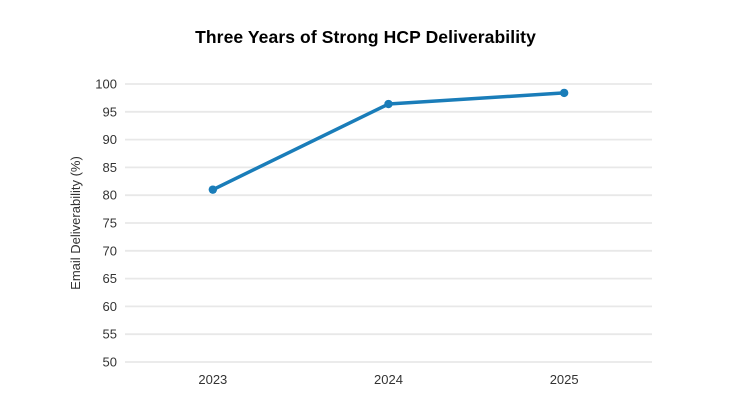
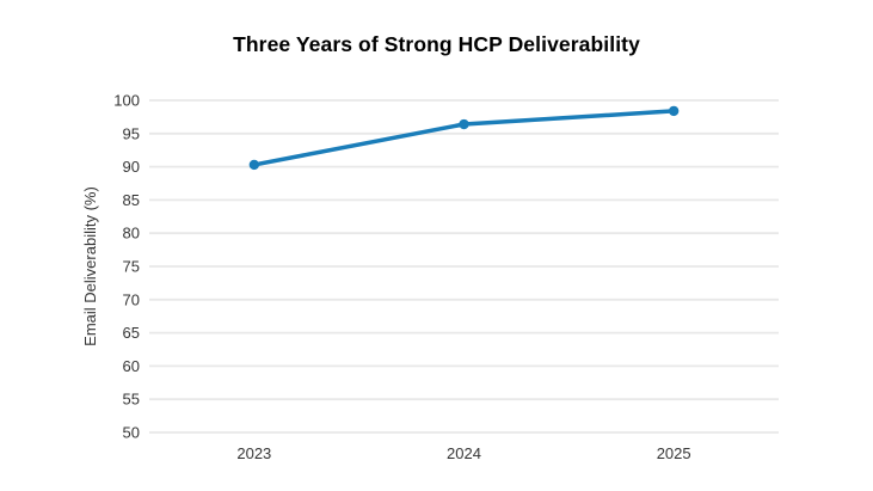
2023: 81 -> 90
